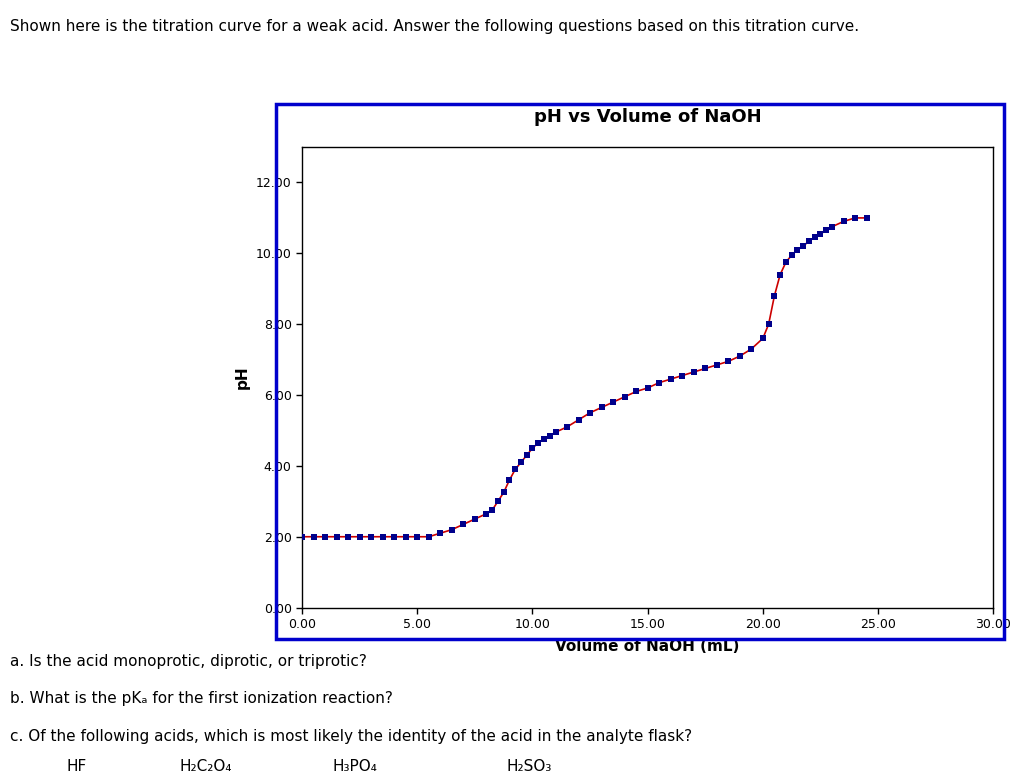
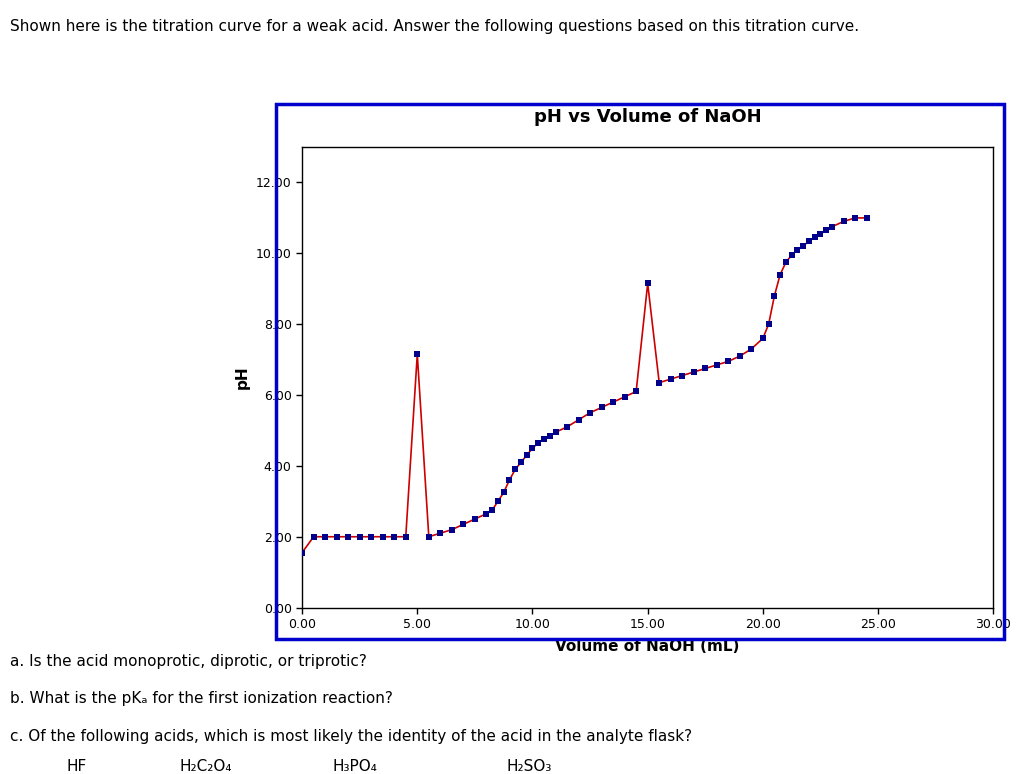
0.00: 2.00 -> 1.55
5.00: 2.00 -> 7.15
15.00: 6.20 -> 9.15
